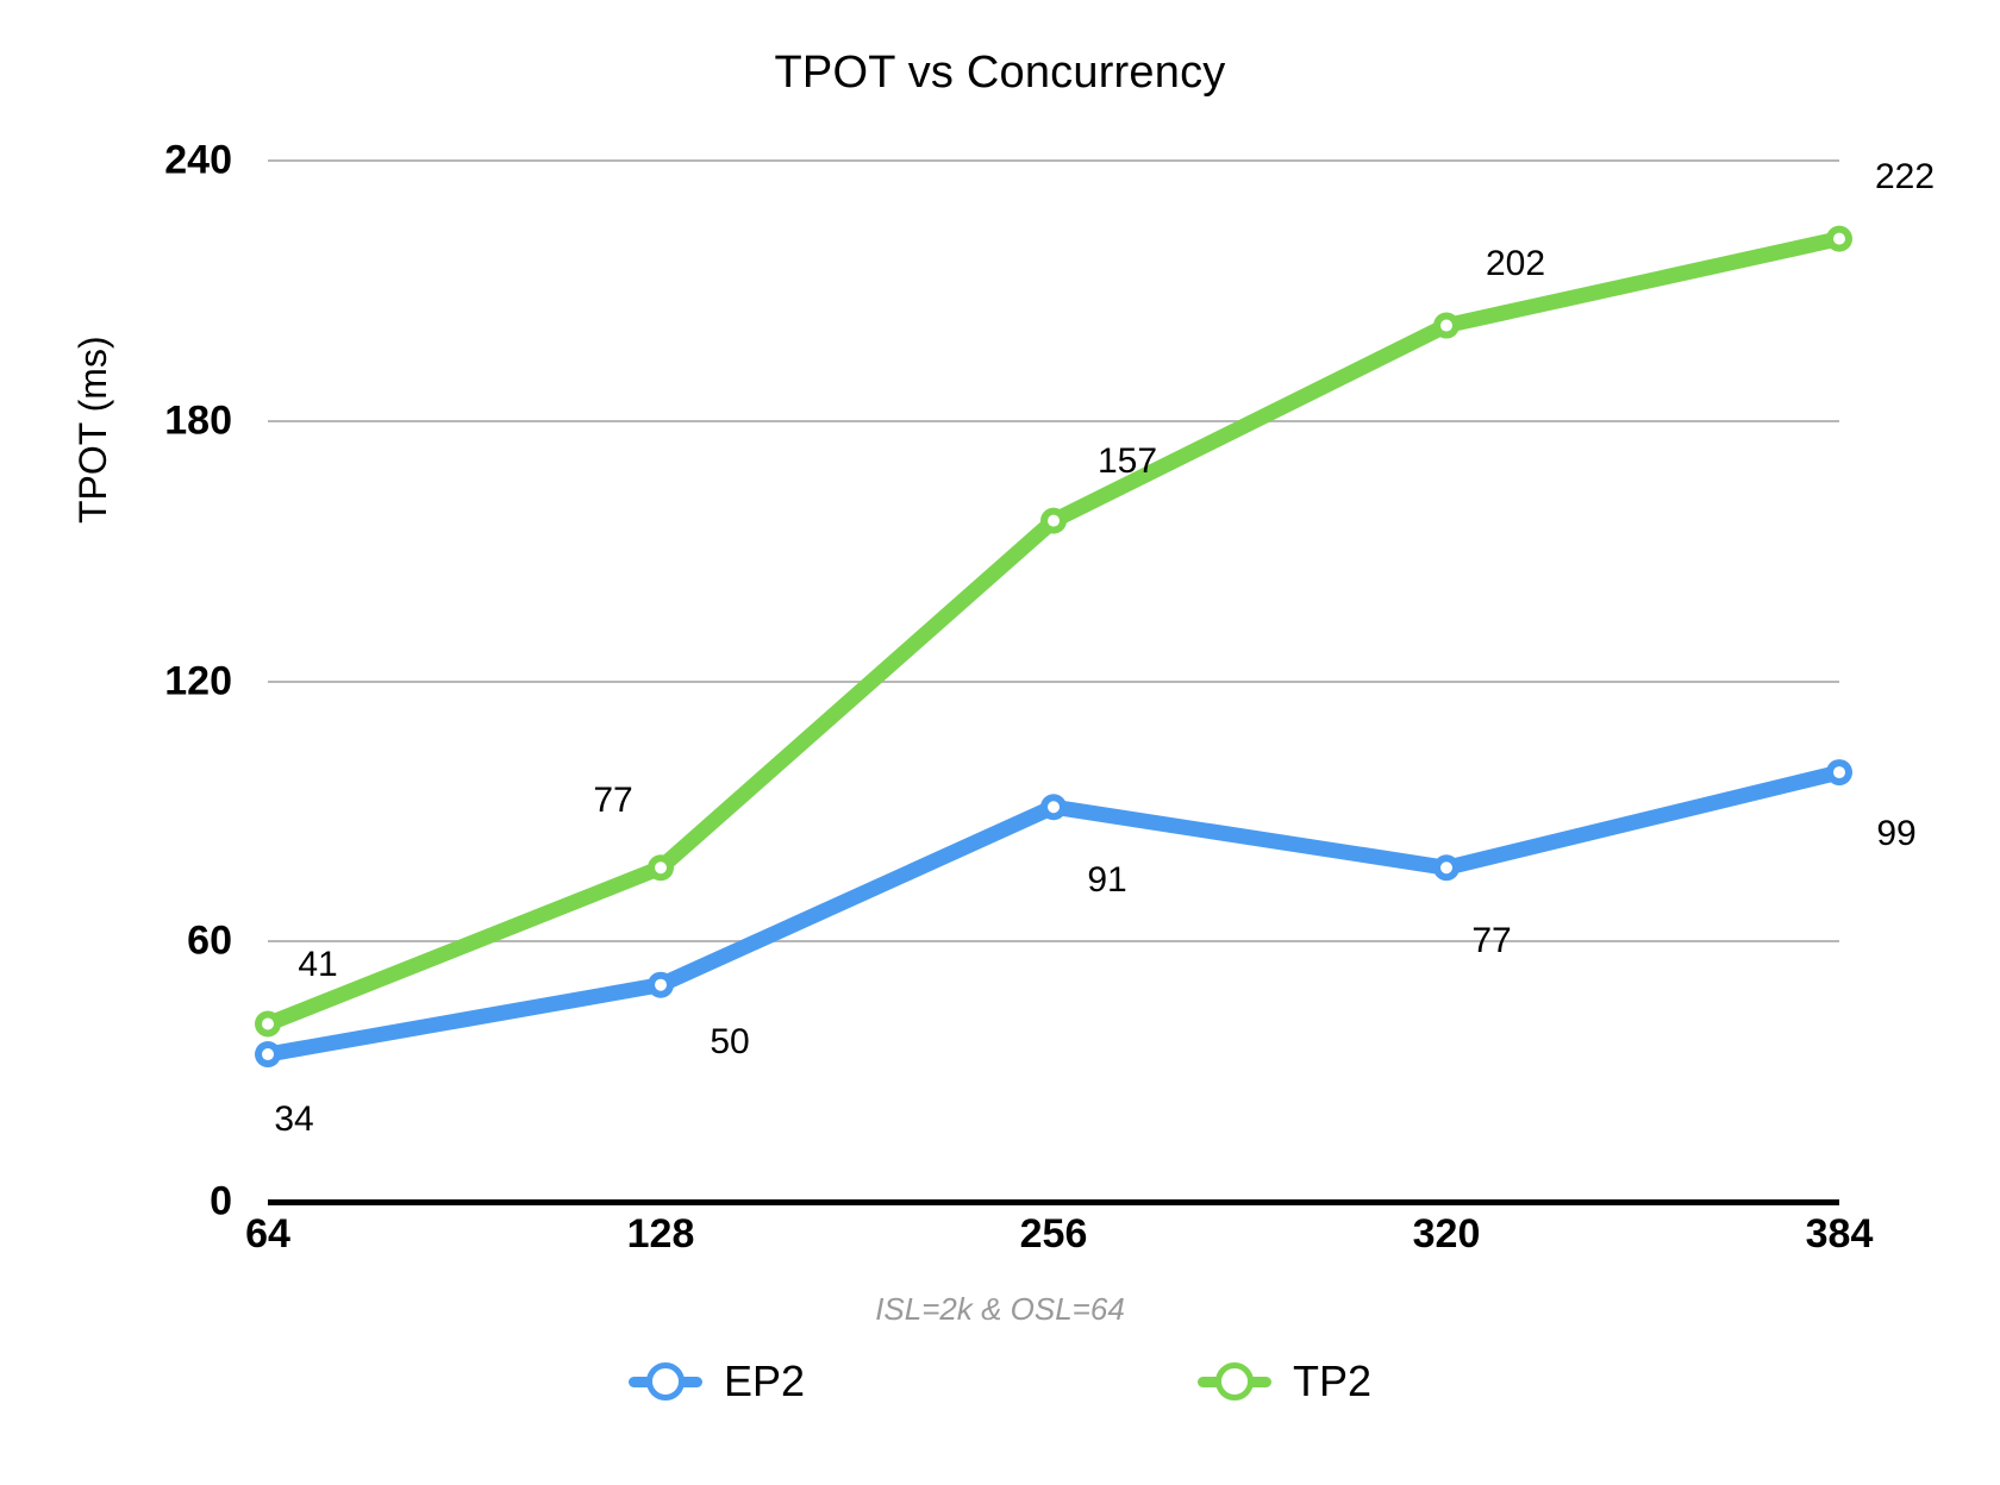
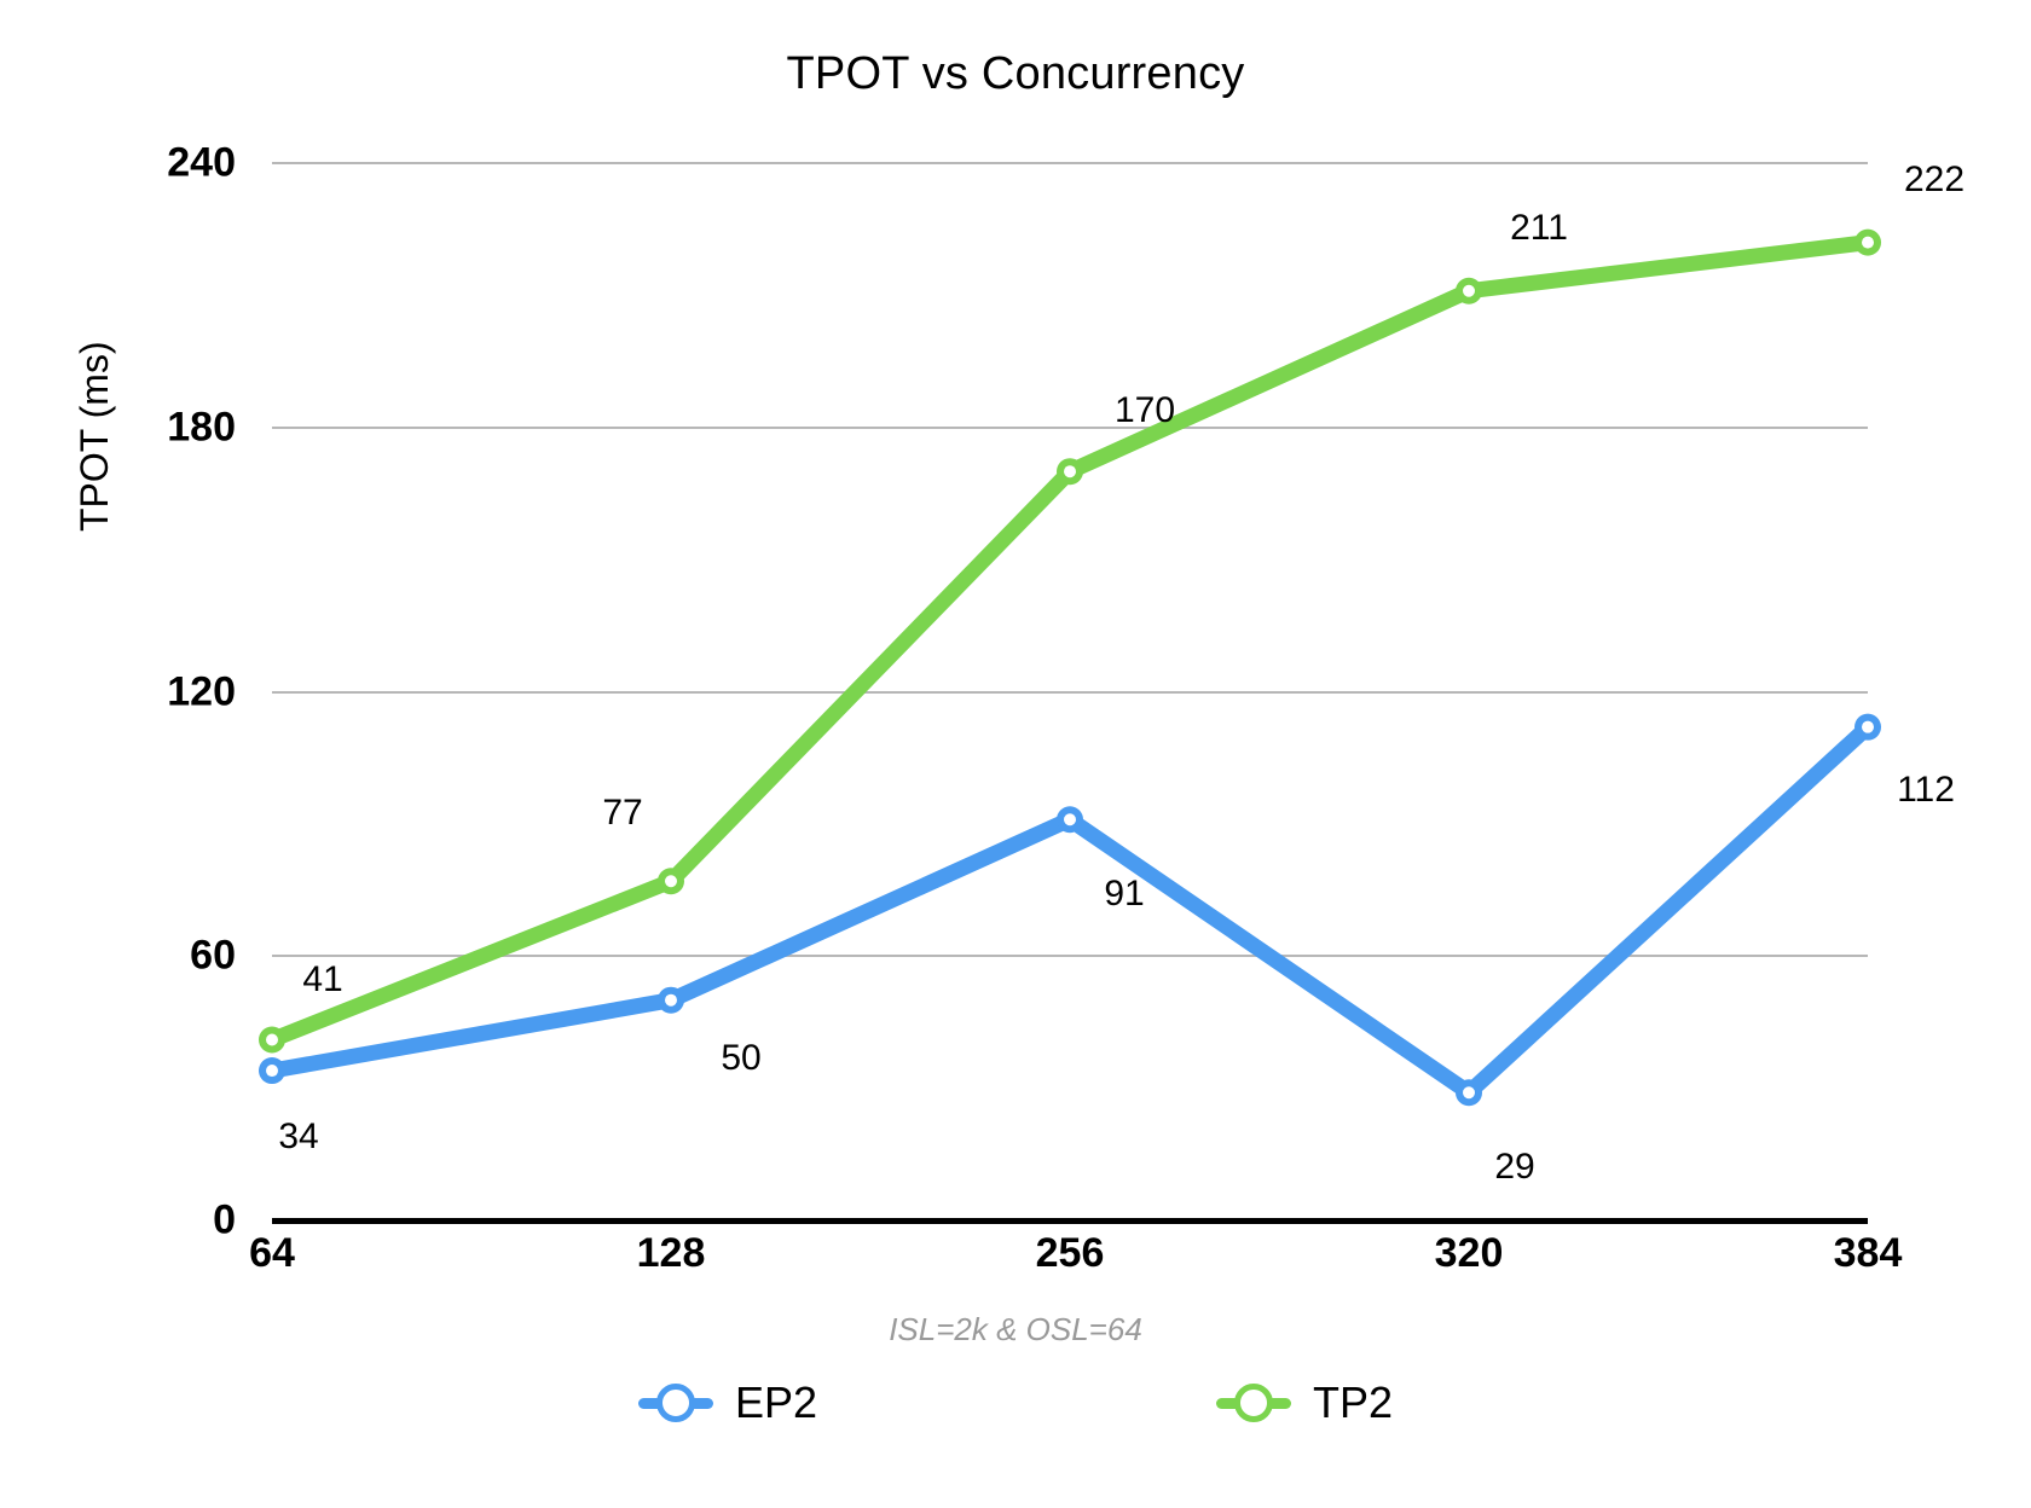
TP2/256: 157 -> 170
EP2/320: 77 -> 29
TP2/320: 202 -> 211
EP2/384: 99 -> 112
